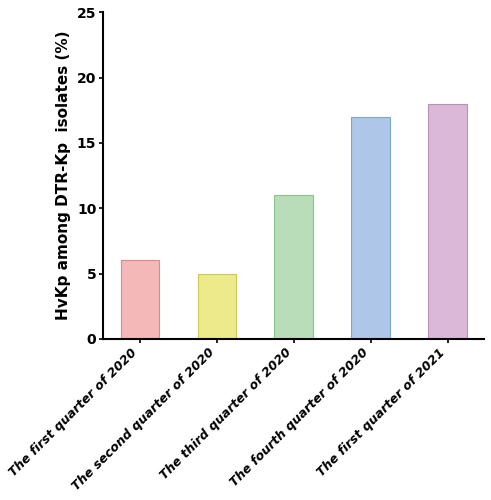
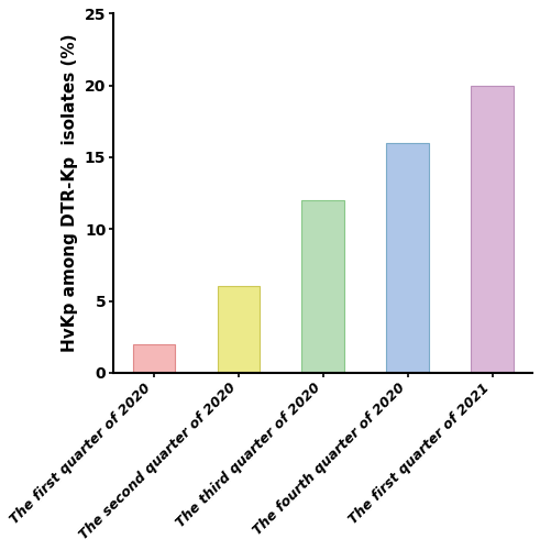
The first quarter of 2020: 6 -> 2
The second quarter of 2020: 5 -> 6
The third quarter of 2020: 11 -> 12
The fourth quarter of 2020: 17 -> 16
The first quarter of 2021: 18 -> 20
